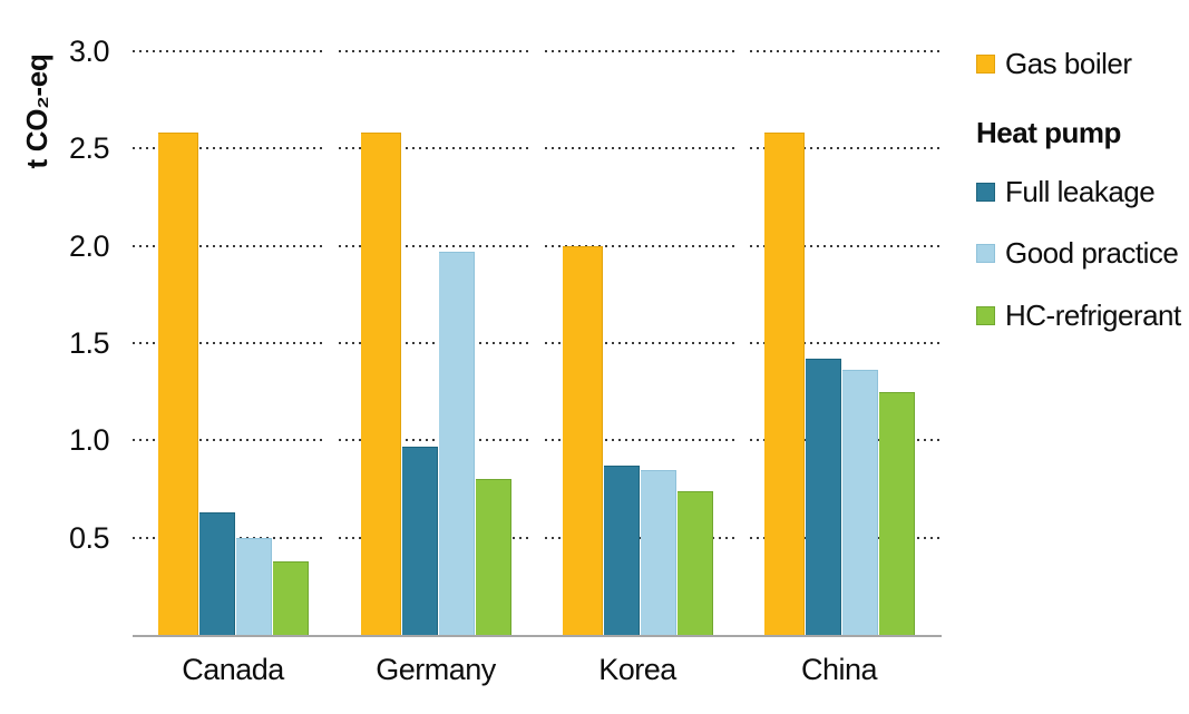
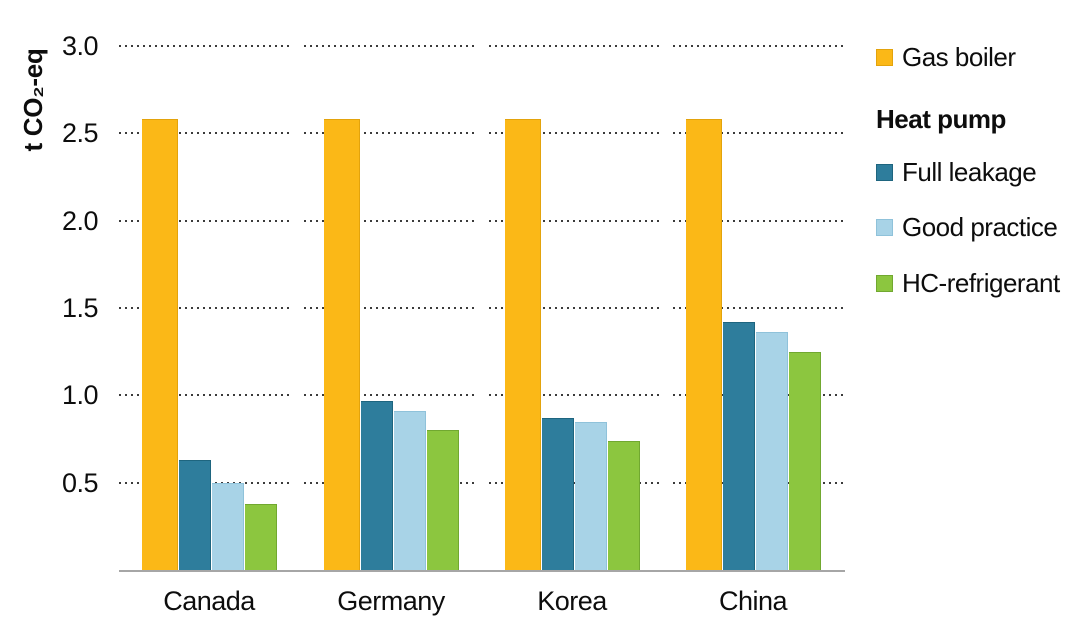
Good practice/Germany: 1.97 -> 0.91
Gas boiler/Korea: 2.00 -> 2.58
